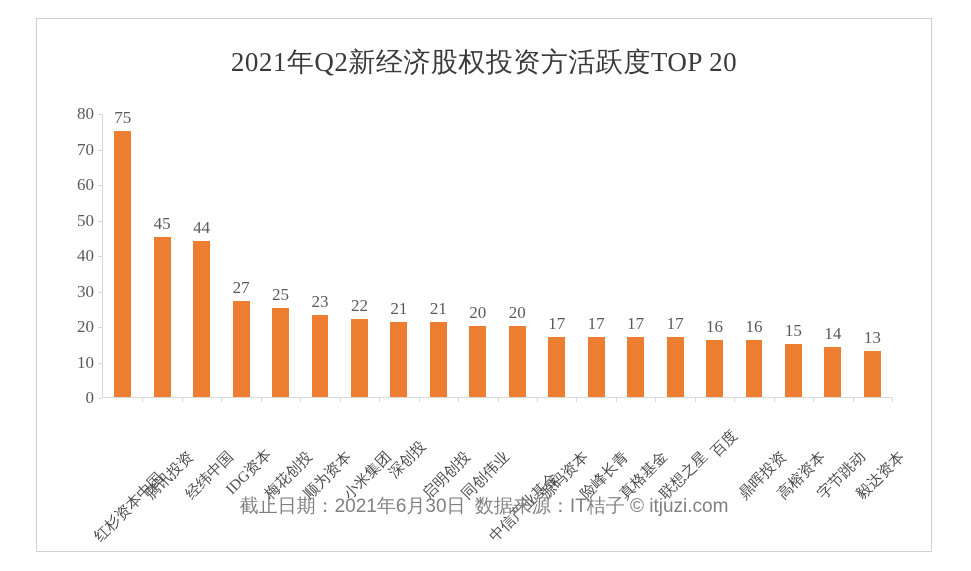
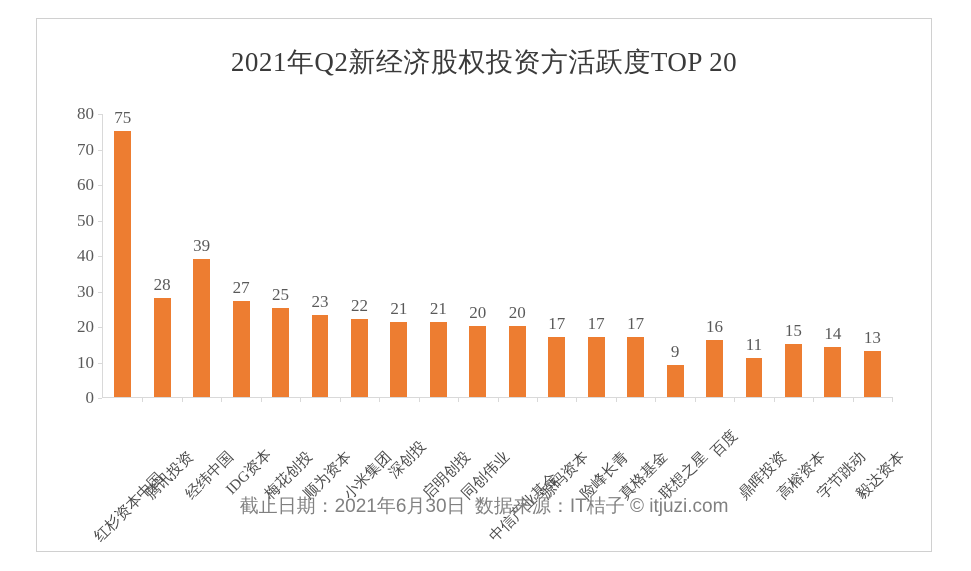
腾讯投资: 45 -> 28
经纬中国: 44 -> 39
联想之星: 17 -> 9
鼎晖投资: 16 -> 11
